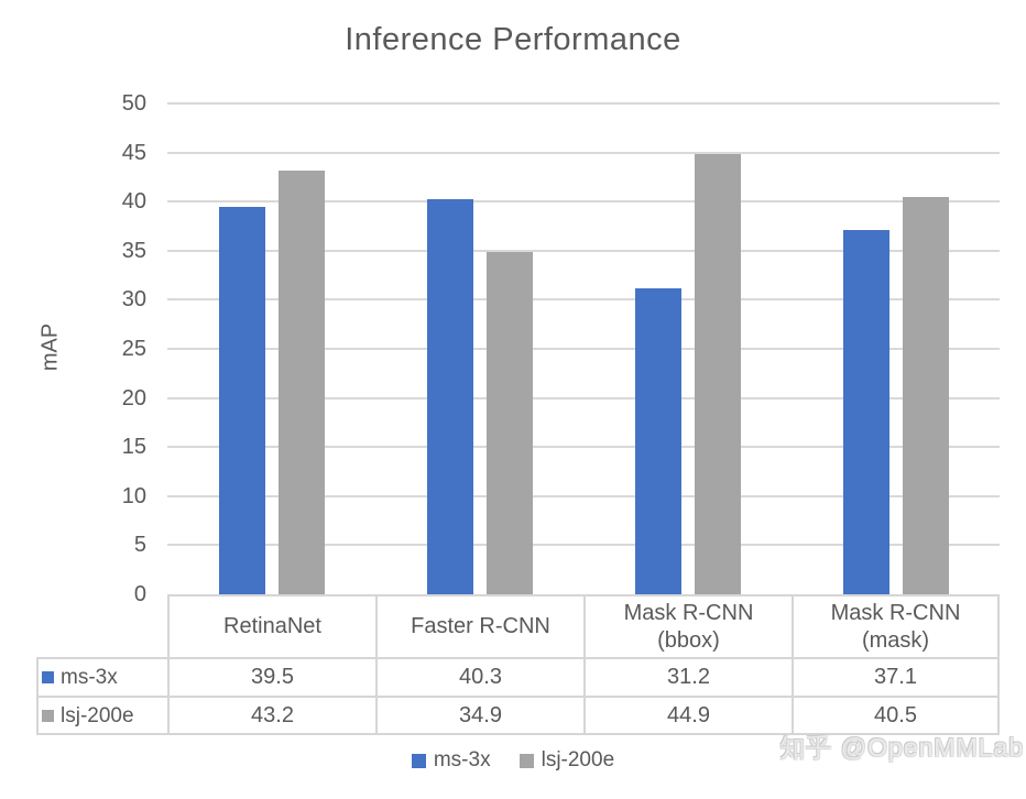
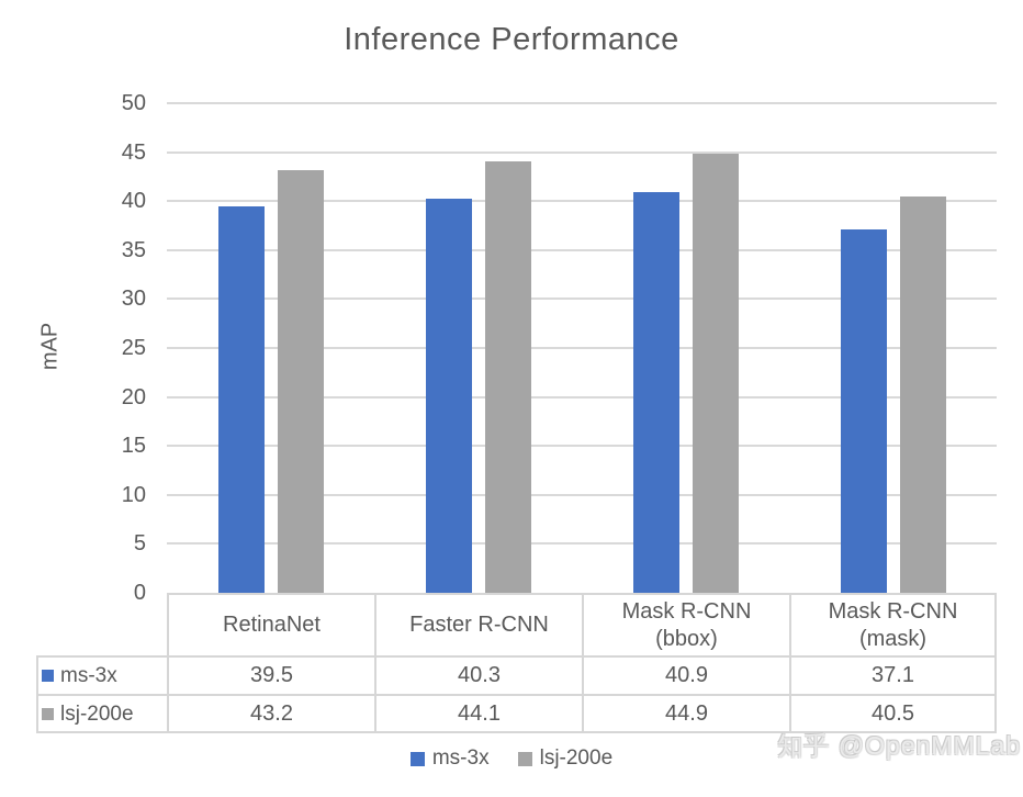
lsj-200e/Faster R-CNN: 34.9 -> 44.1
ms-3x/Mask R-CNN (bbox): 31.2 -> 40.9
